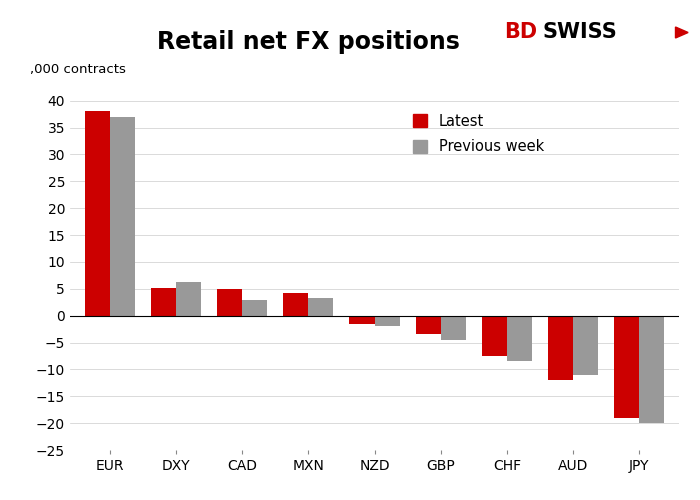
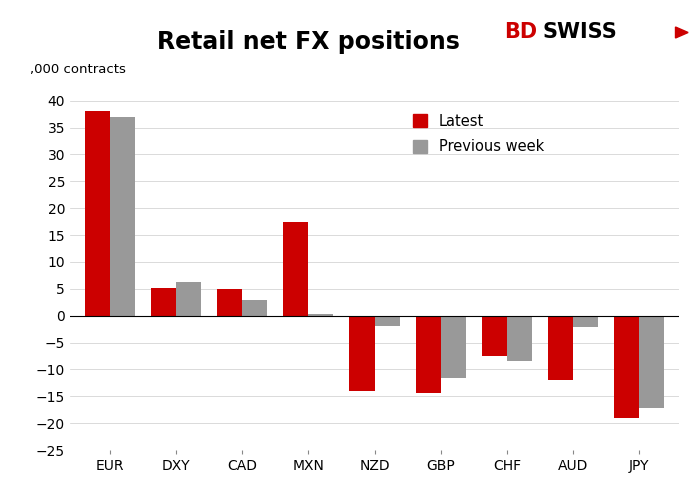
Latest/MXN: 4.2 -> 17.4
Previous week/MXN: 3.3 -> 0.4
Latest/NZD: -1.5 -> -14.0
Latest/GBP: -3.5 -> -14.4
Previous week/GBP: -4.5 -> -11.6
Previous week/AUD: -11.0 -> -2.2
Previous week/JPY: -20.0 -> -17.2
